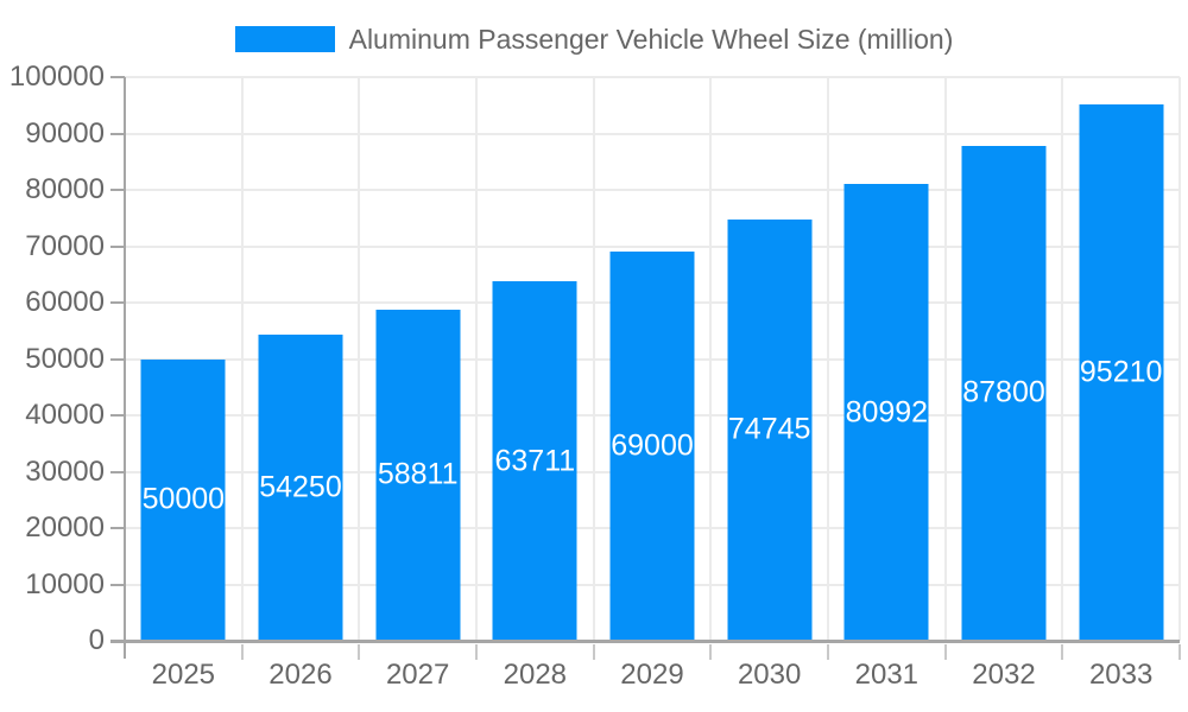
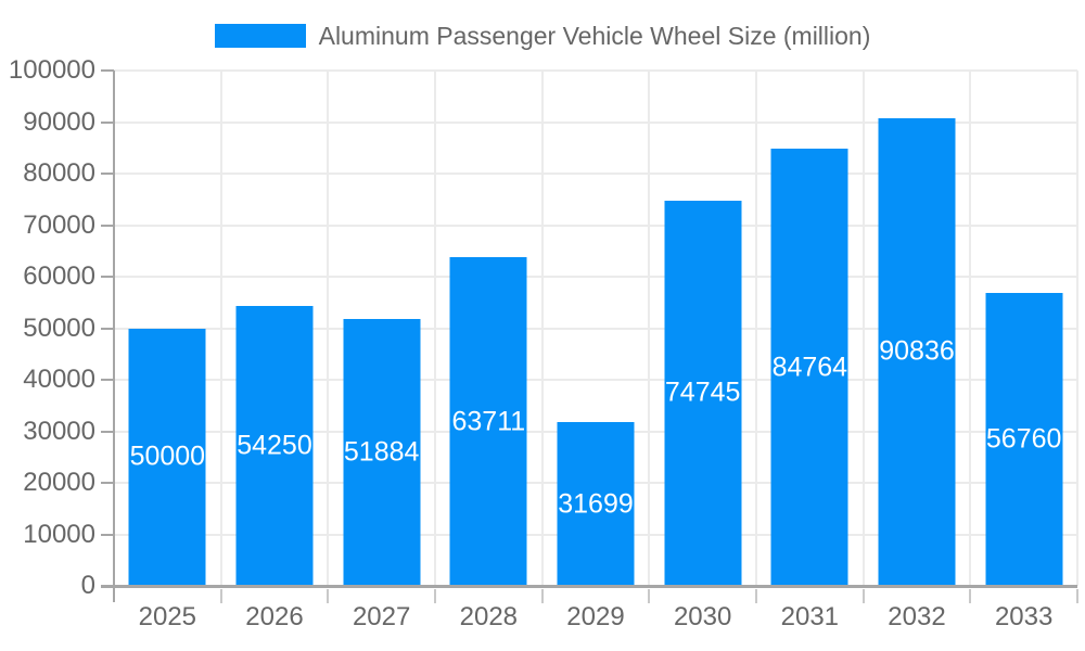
2027: 58811 -> 51884
2029: 69000 -> 31699
2031: 80992 -> 84764
2032: 87800 -> 90836
2033: 95210 -> 56760
